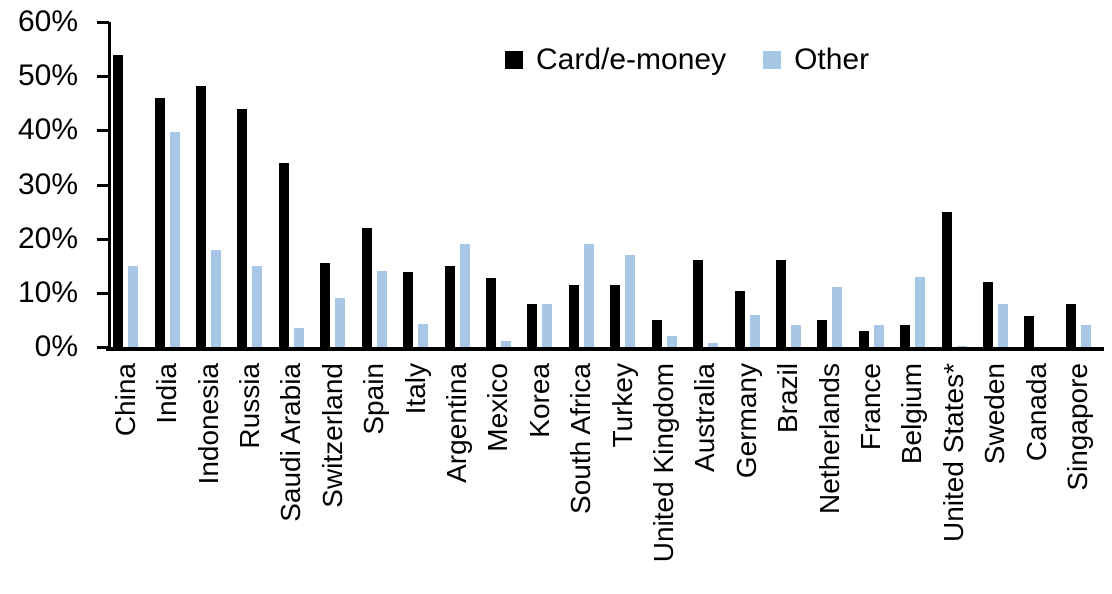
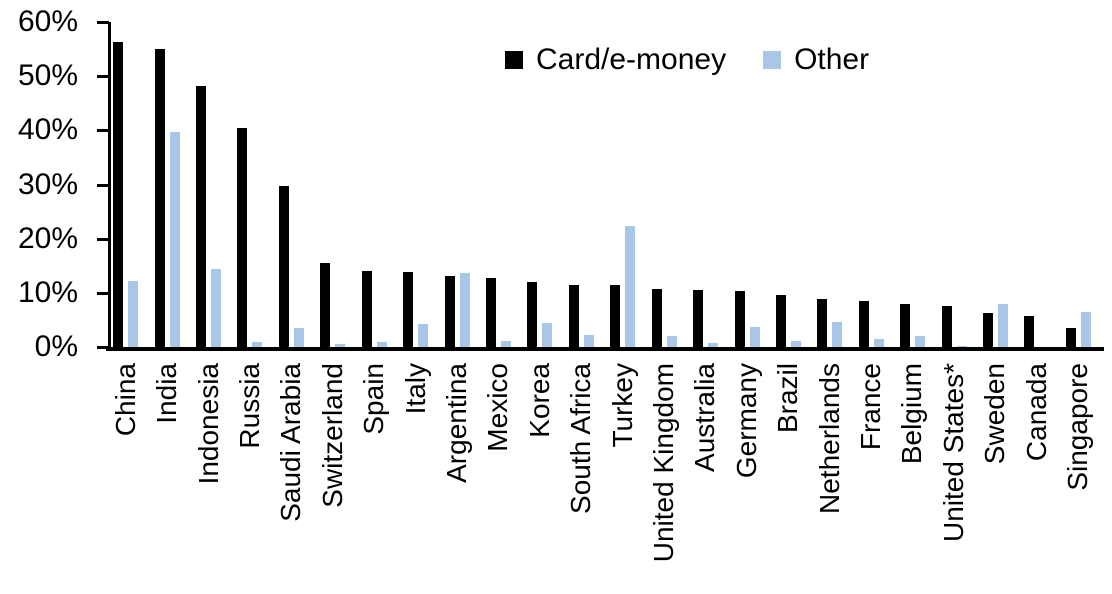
Card/e-money/China: 54% -> 56%
Other/China: 15% -> 12%
Card/e-money/India: 46% -> 55%
Other/Indonesia: 18% -> 14%
Card/e-money/Russia: 44% -> 40%
Other/Russia: 15% -> 1%
Card/e-money/Saudi Arabia: 34% -> 30%
Other/Switzerland: 9% -> 1%
Card/e-money/Spain: 22% -> 14%
Other/Spain: 14% -> 1%
Card/e-money/Argentina: 15% -> 13%
Other/Argentina: 19% -> 14%
Card/e-money/Korea: 8% -> 12%
Other/Korea: 8% -> 4%
Other/South Africa: 19% -> 2%
Other/Turkey: 17% -> 22%
Card/e-money/United Kingdom: 5% -> 11%
Card/e-money/Australia: 16% -> 11%
Other/Germany: 6% -> 4%
Card/e-money/Brazil: 16% -> 10%
Other/Brazil: 4% -> 1%
Card/e-money/Netherlands: 5% -> 9%
Other/Netherlands: 11% -> 5%
Card/e-money/France: 3% -> 8%
Other/France: 4% -> 1%
Card/e-money/Belgium: 4% -> 8%
Other/Belgium: 13% -> 2%
Card/e-money/United States*: 25% -> 8%
Card/e-money/Sweden: 12% -> 6%
Card/e-money/Singapore: 8% -> 4%
Other/Singapore: 4% -> 6%
